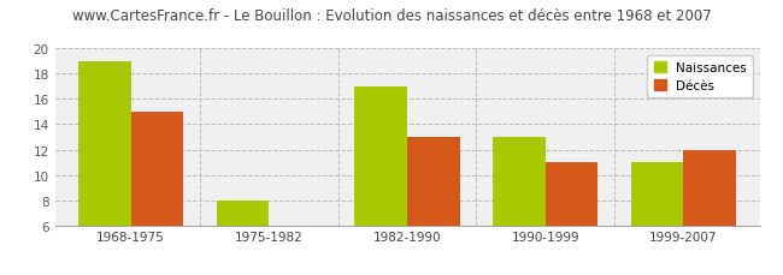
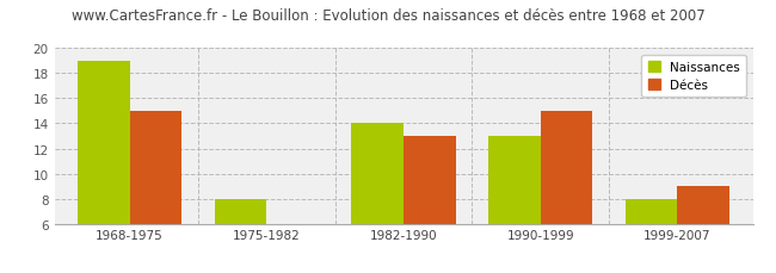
Naissances/1982-1990: 17 -> 14
Décès/1990-1999: 11 -> 15
Naissances/1999-2007: 11 -> 8
Décès/1999-2007: 12 -> 9
